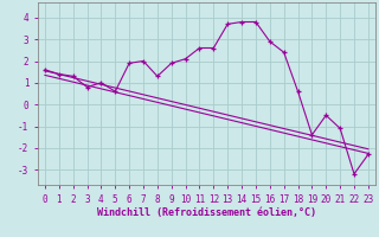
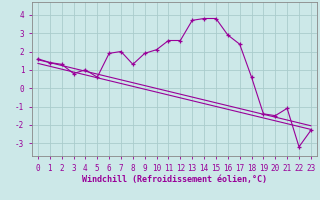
20: -0.5 -> -1.5
